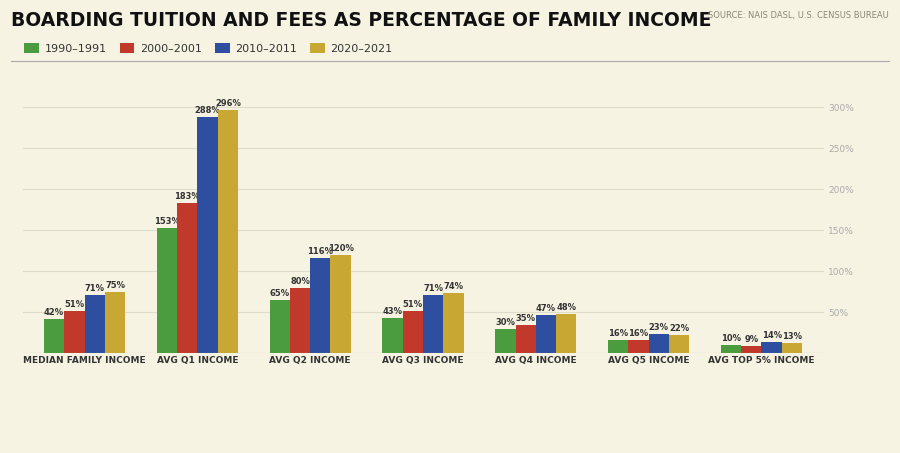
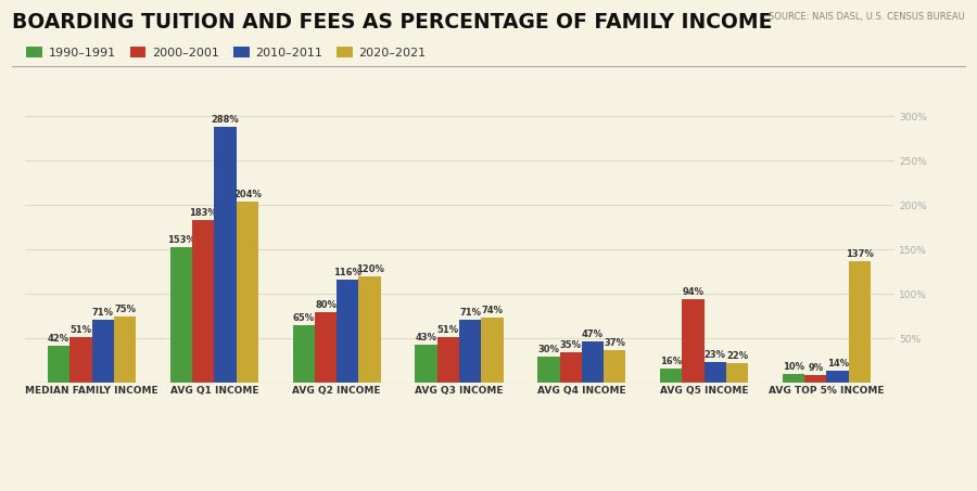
2020–2021/AVG Q1 INCOME: 296% -> 204%
2020–2021/AVG Q4 INCOME: 48% -> 37%
2000–2001/AVG Q5 INCOME: 16% -> 94%
2020–2021/AVG TOP 5% INCOME: 13% -> 137%
